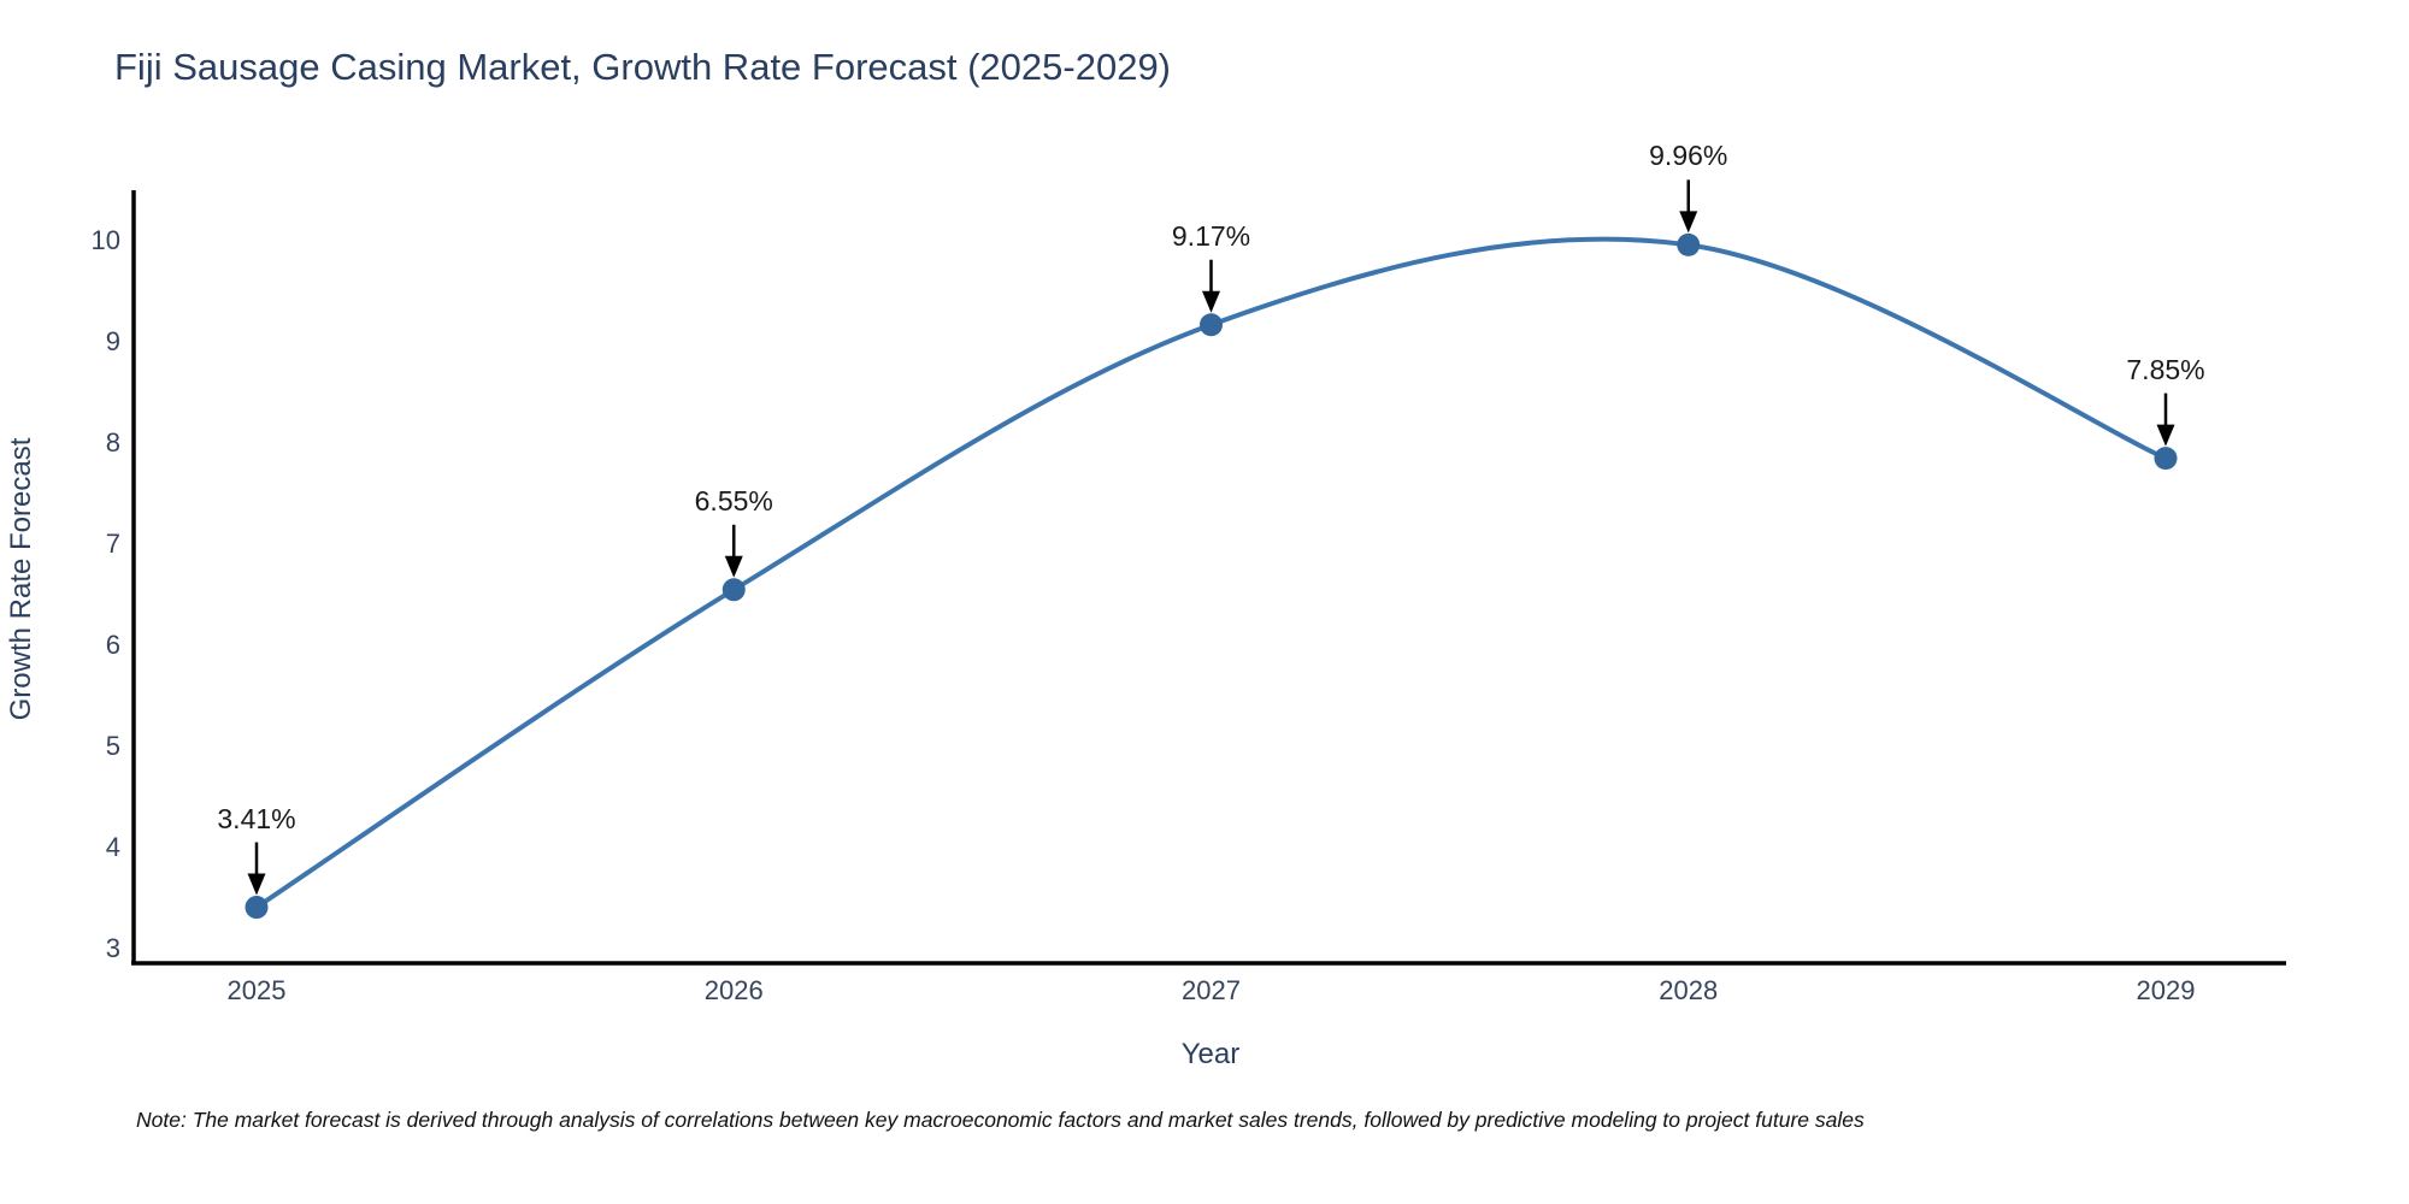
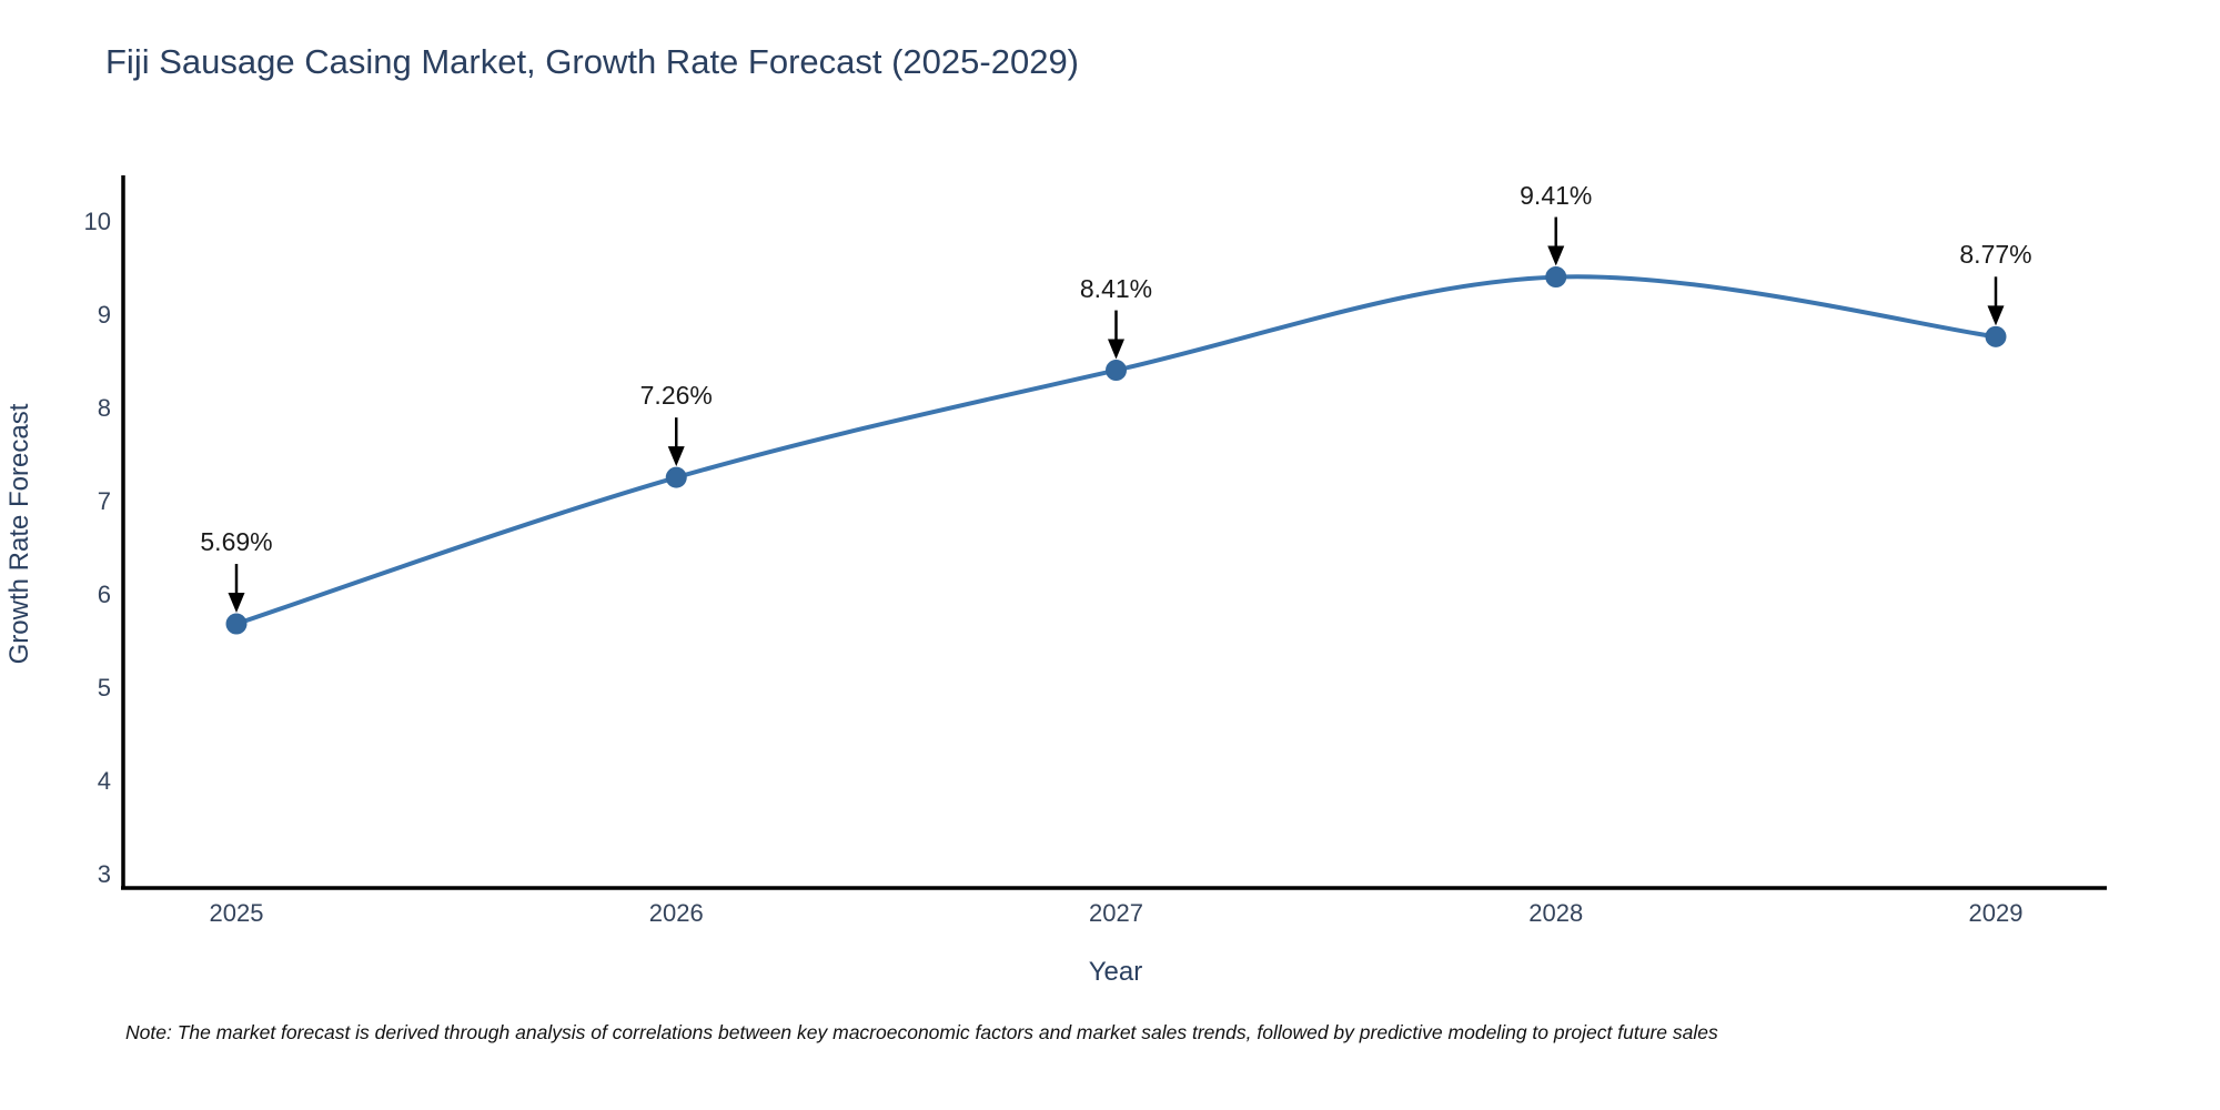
2025: 3.41% -> 5.69%
2026: 6.55% -> 7.26%
2027: 9.17% -> 8.41%
2028: 9.96% -> 9.41%
2029: 7.85% -> 8.77%
